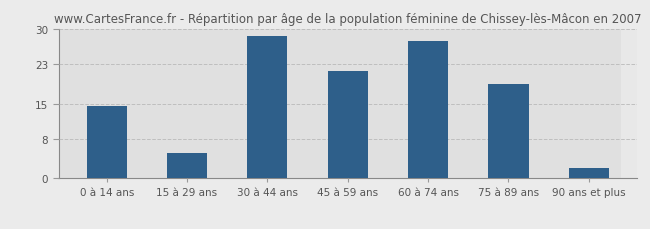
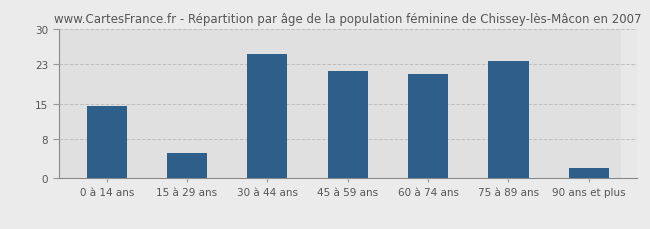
30 à 44 ans: 28.5 -> 25.0
60 à 74 ans: 27.5 -> 21.0
75 à 89 ans: 19.0 -> 23.5
